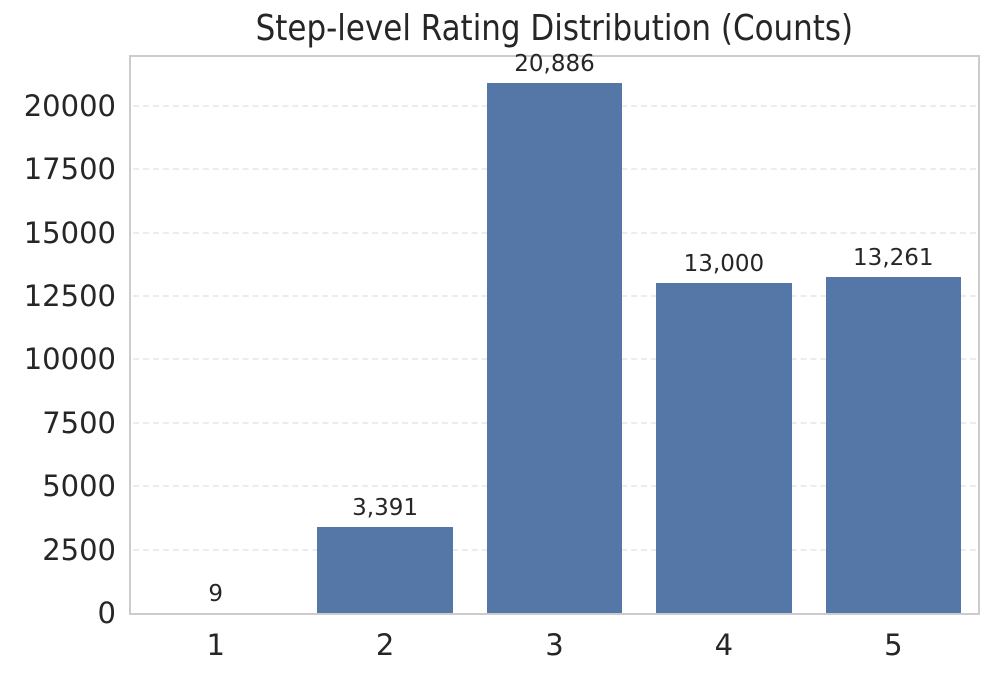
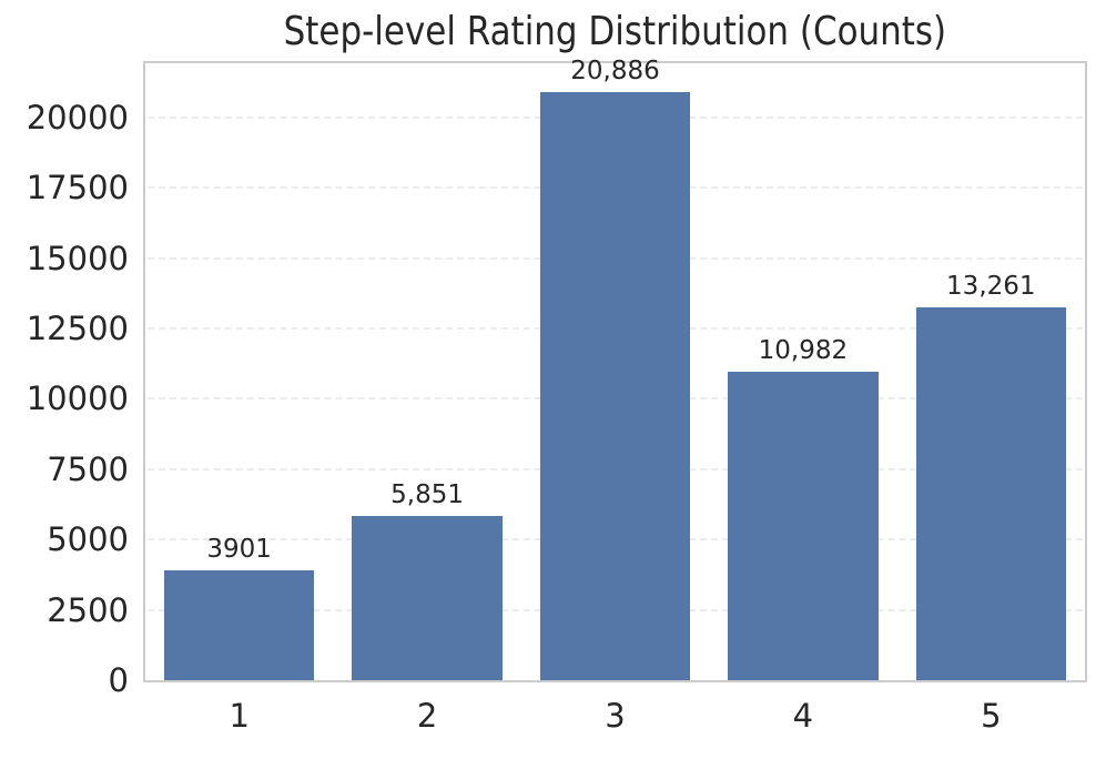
1: 9 -> 3901
2: 3,391 -> 5,851
4: 13,000 -> 10,982
